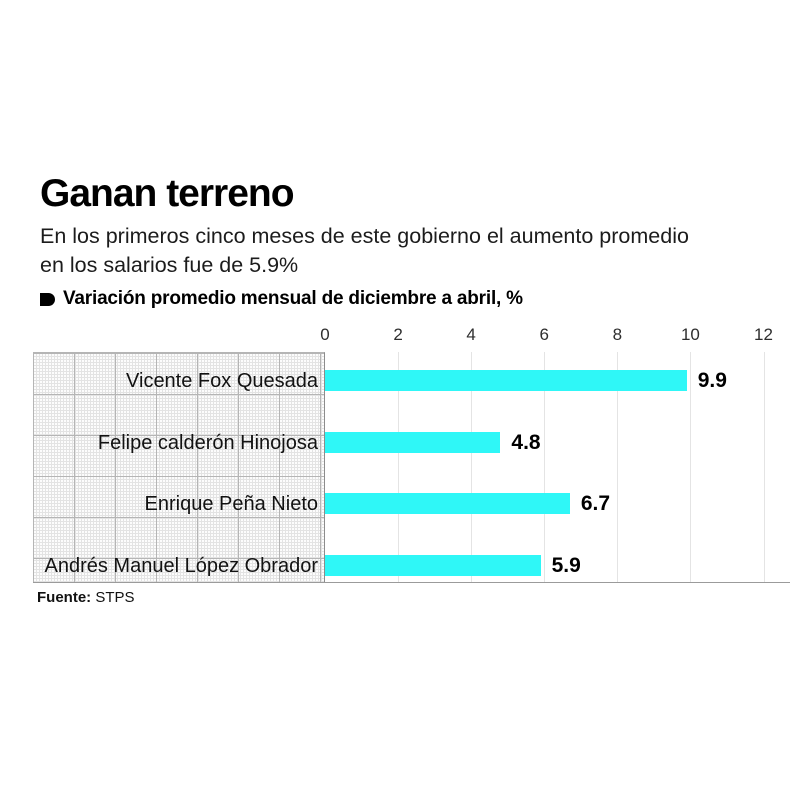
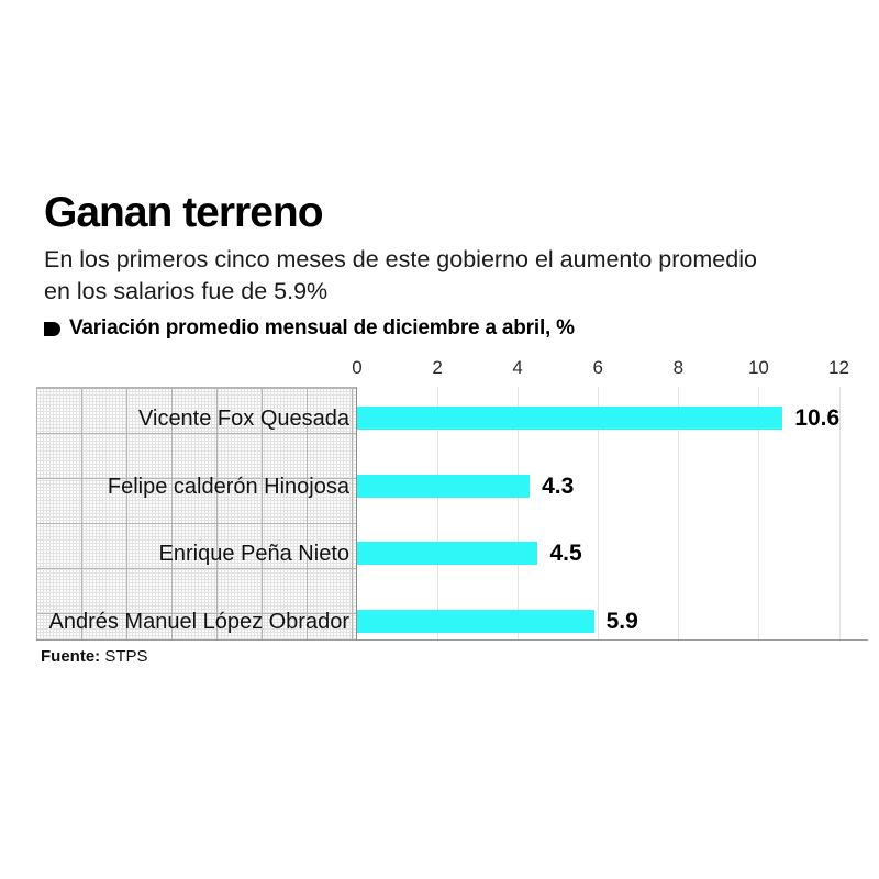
Vicente Fox Quesada: 9.9 -> 10.6
Felipe calderón Hinojosa: 4.8 -> 4.3
Enrique Peña Nieto: 6.7 -> 4.5
